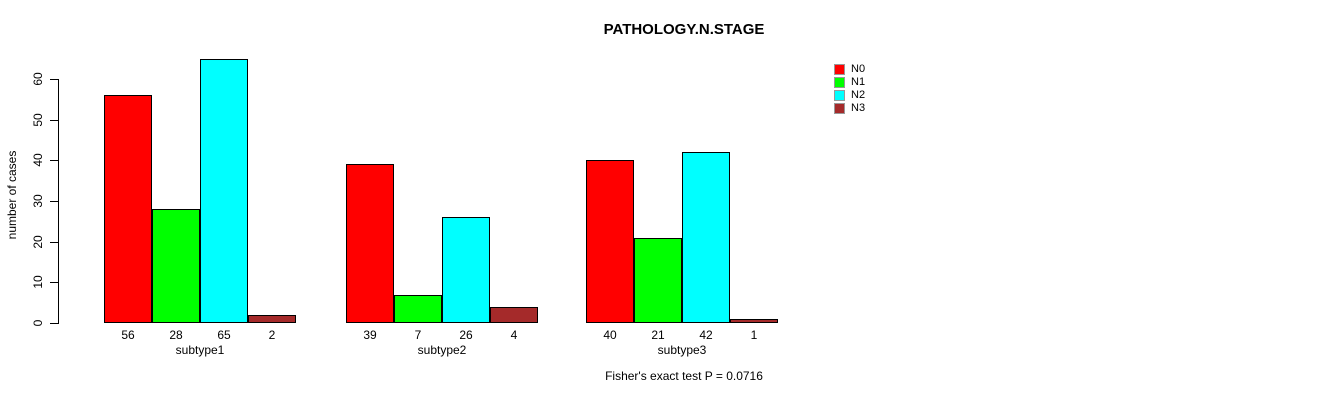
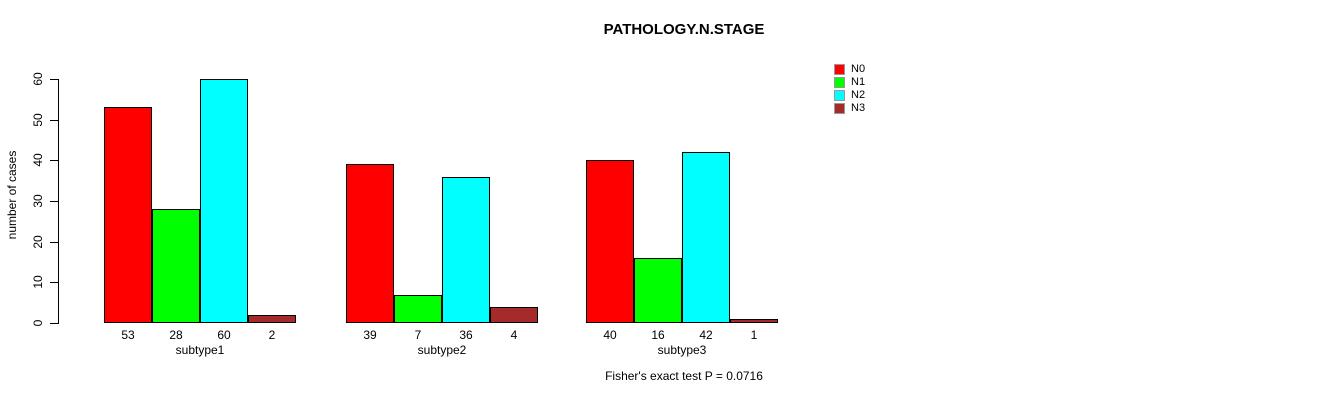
N0/subtype1: 56 -> 53
N2/subtype1: 65 -> 60
N2/subtype2: 26 -> 36
N1/subtype3: 21 -> 16
